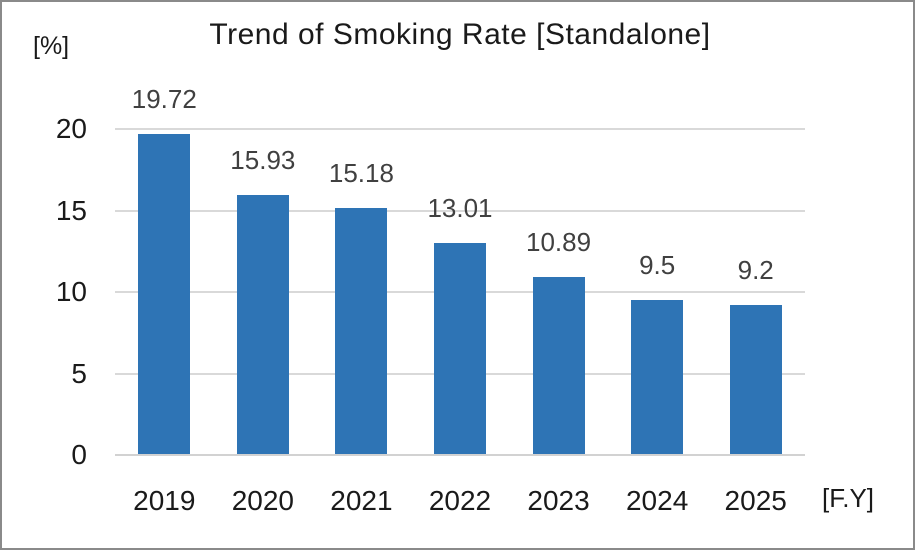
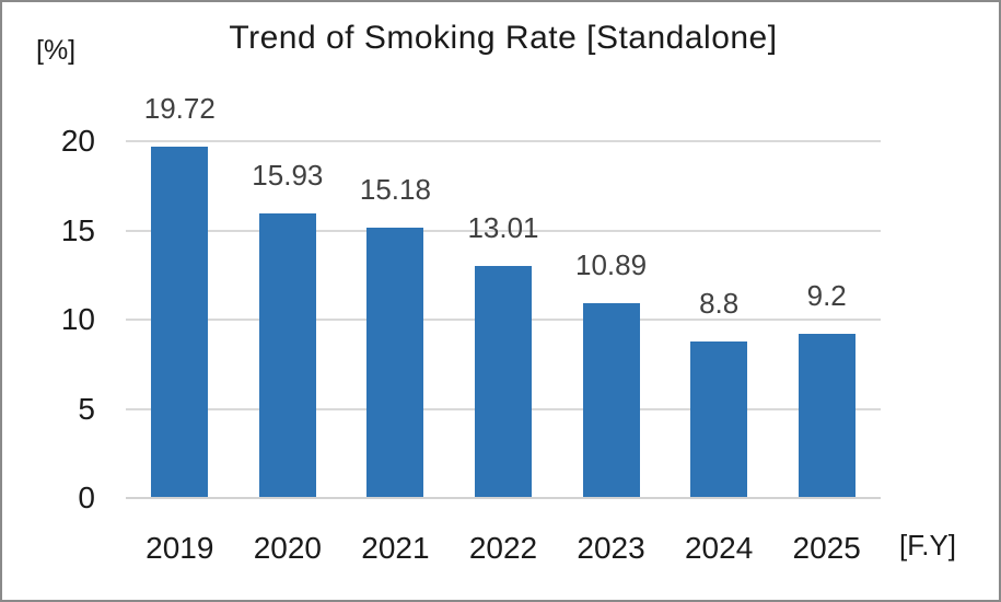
2024: 9.5 -> 8.8
